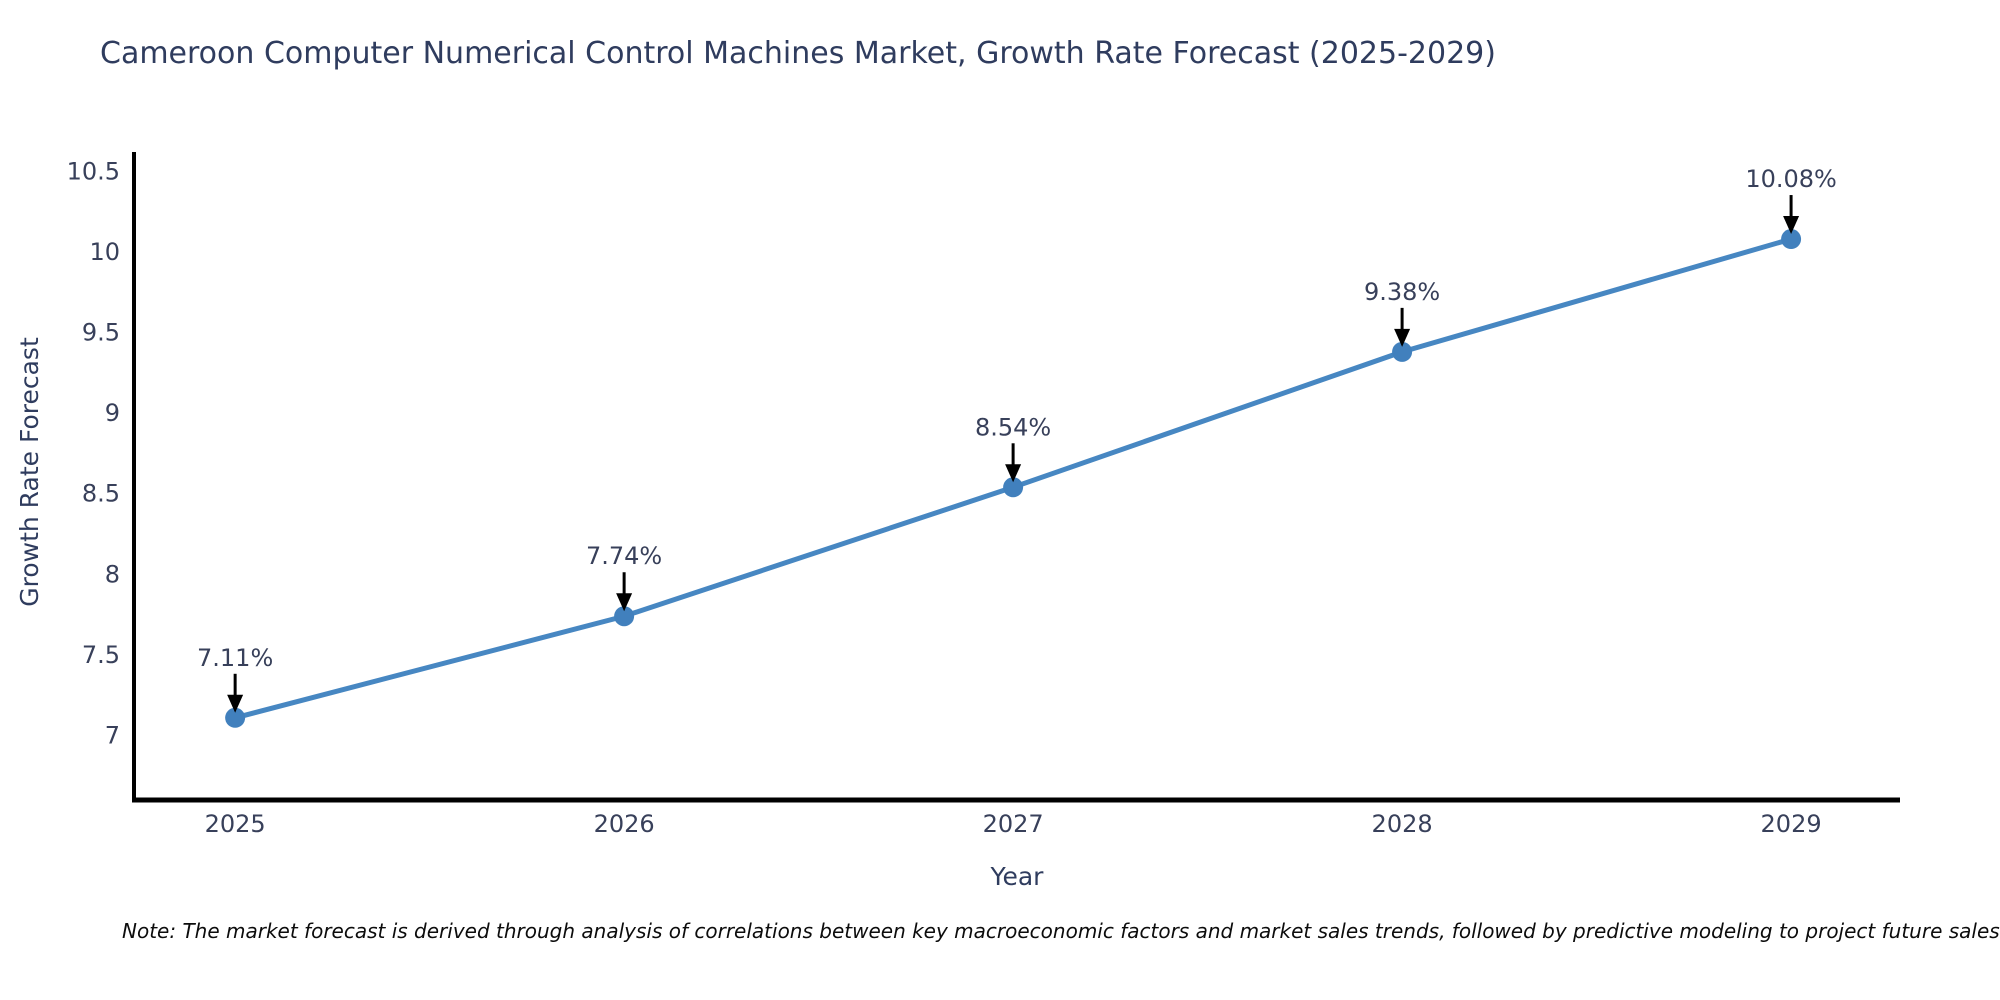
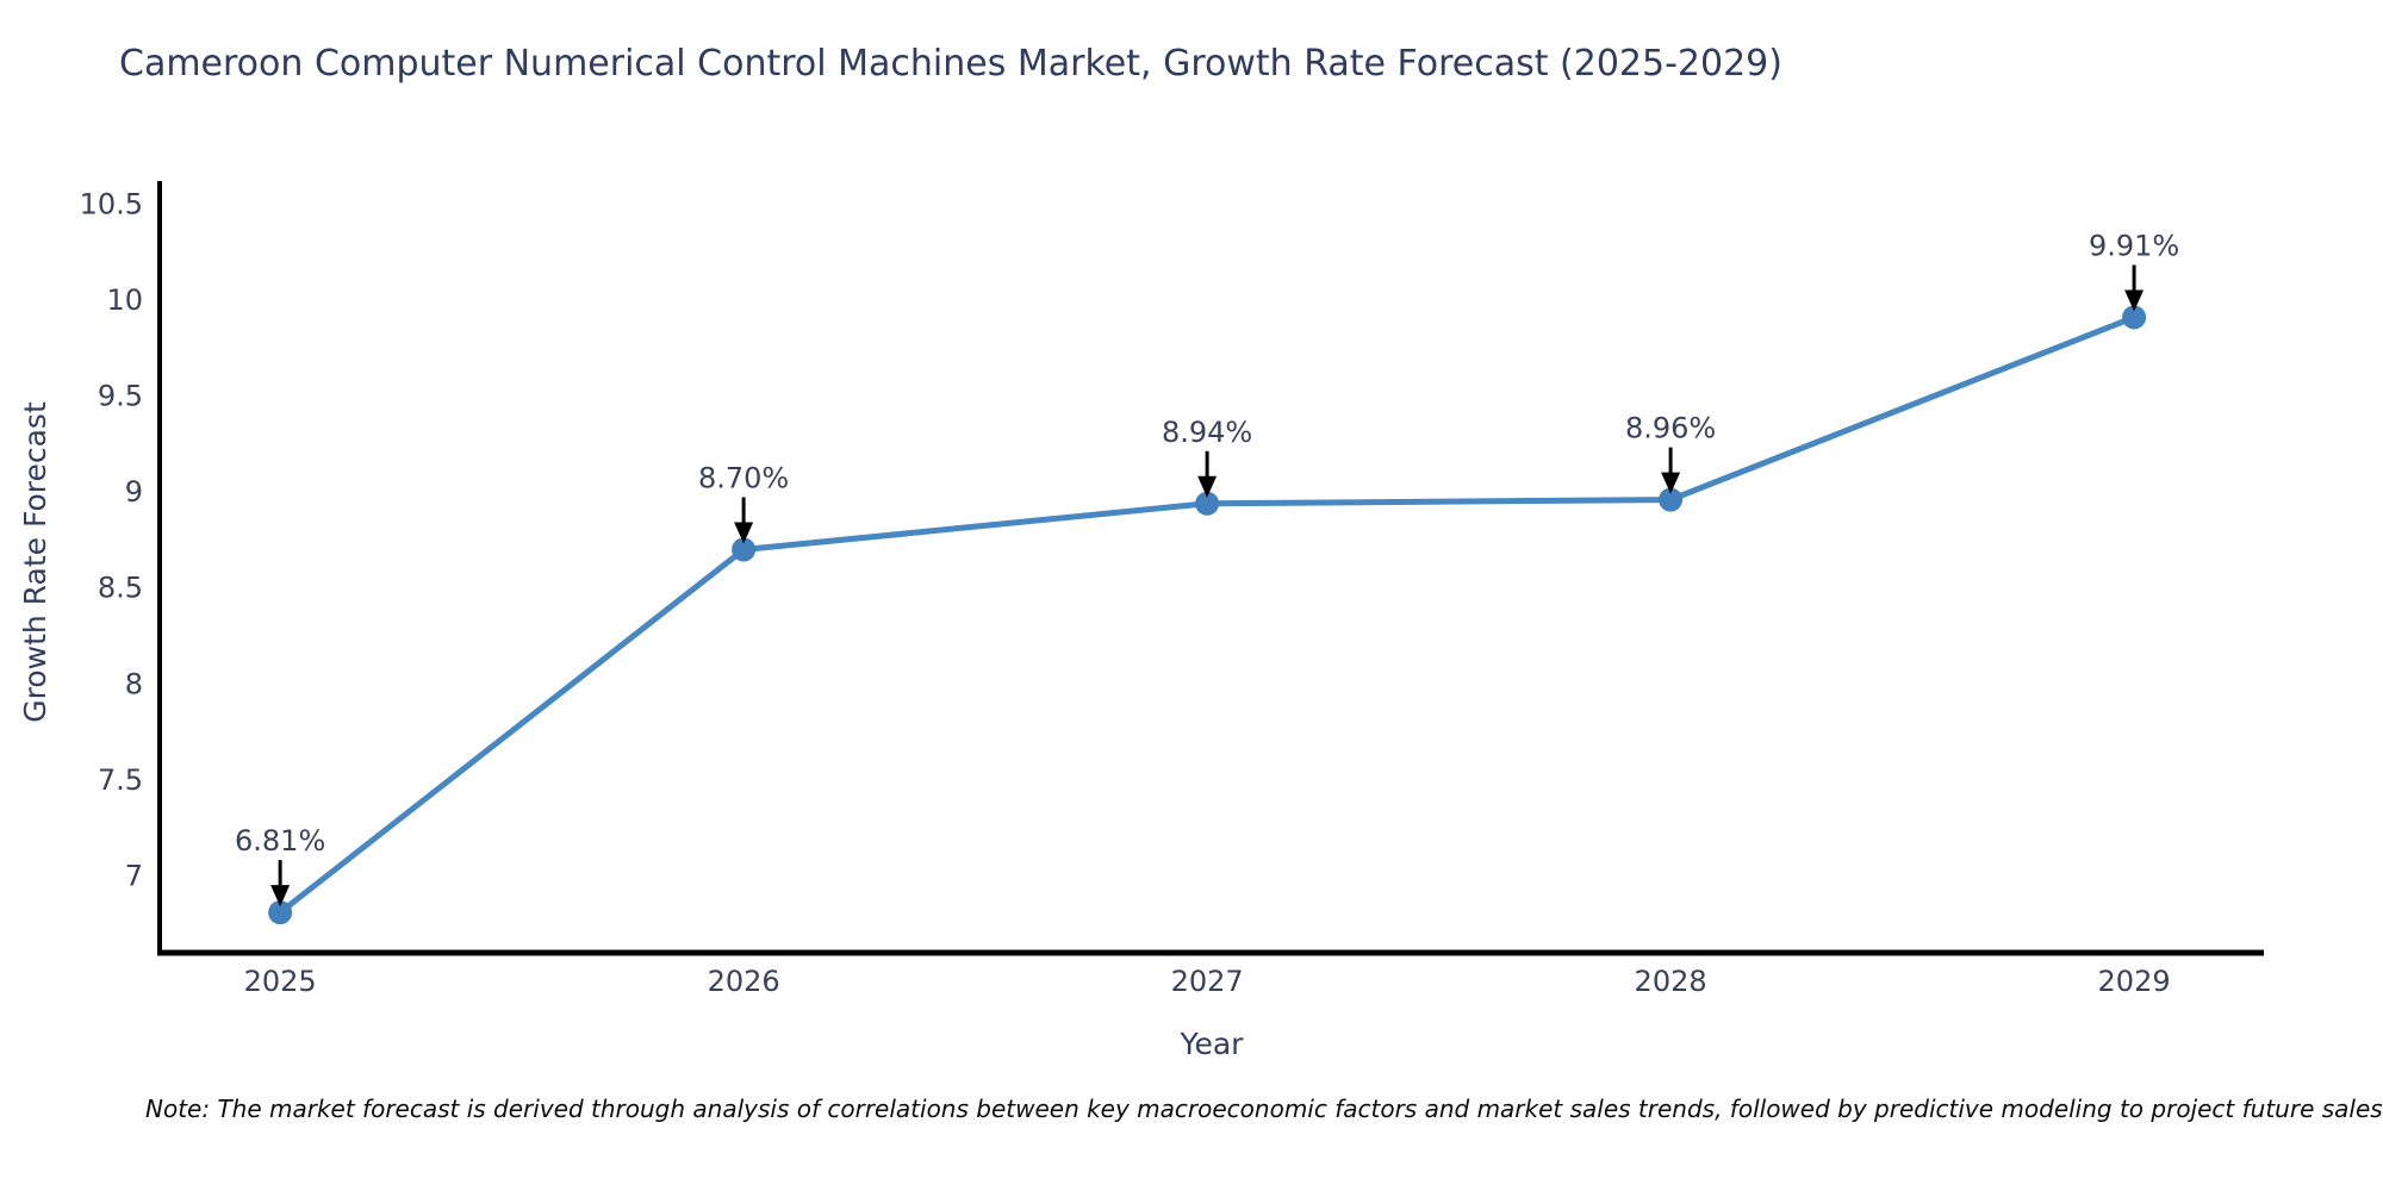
2025: 7.11% -> 6.81%
2026: 7.74% -> 8.70%
2027: 8.54% -> 8.94%
2028: 9.38% -> 8.96%
2029: 10.08% -> 9.91%
